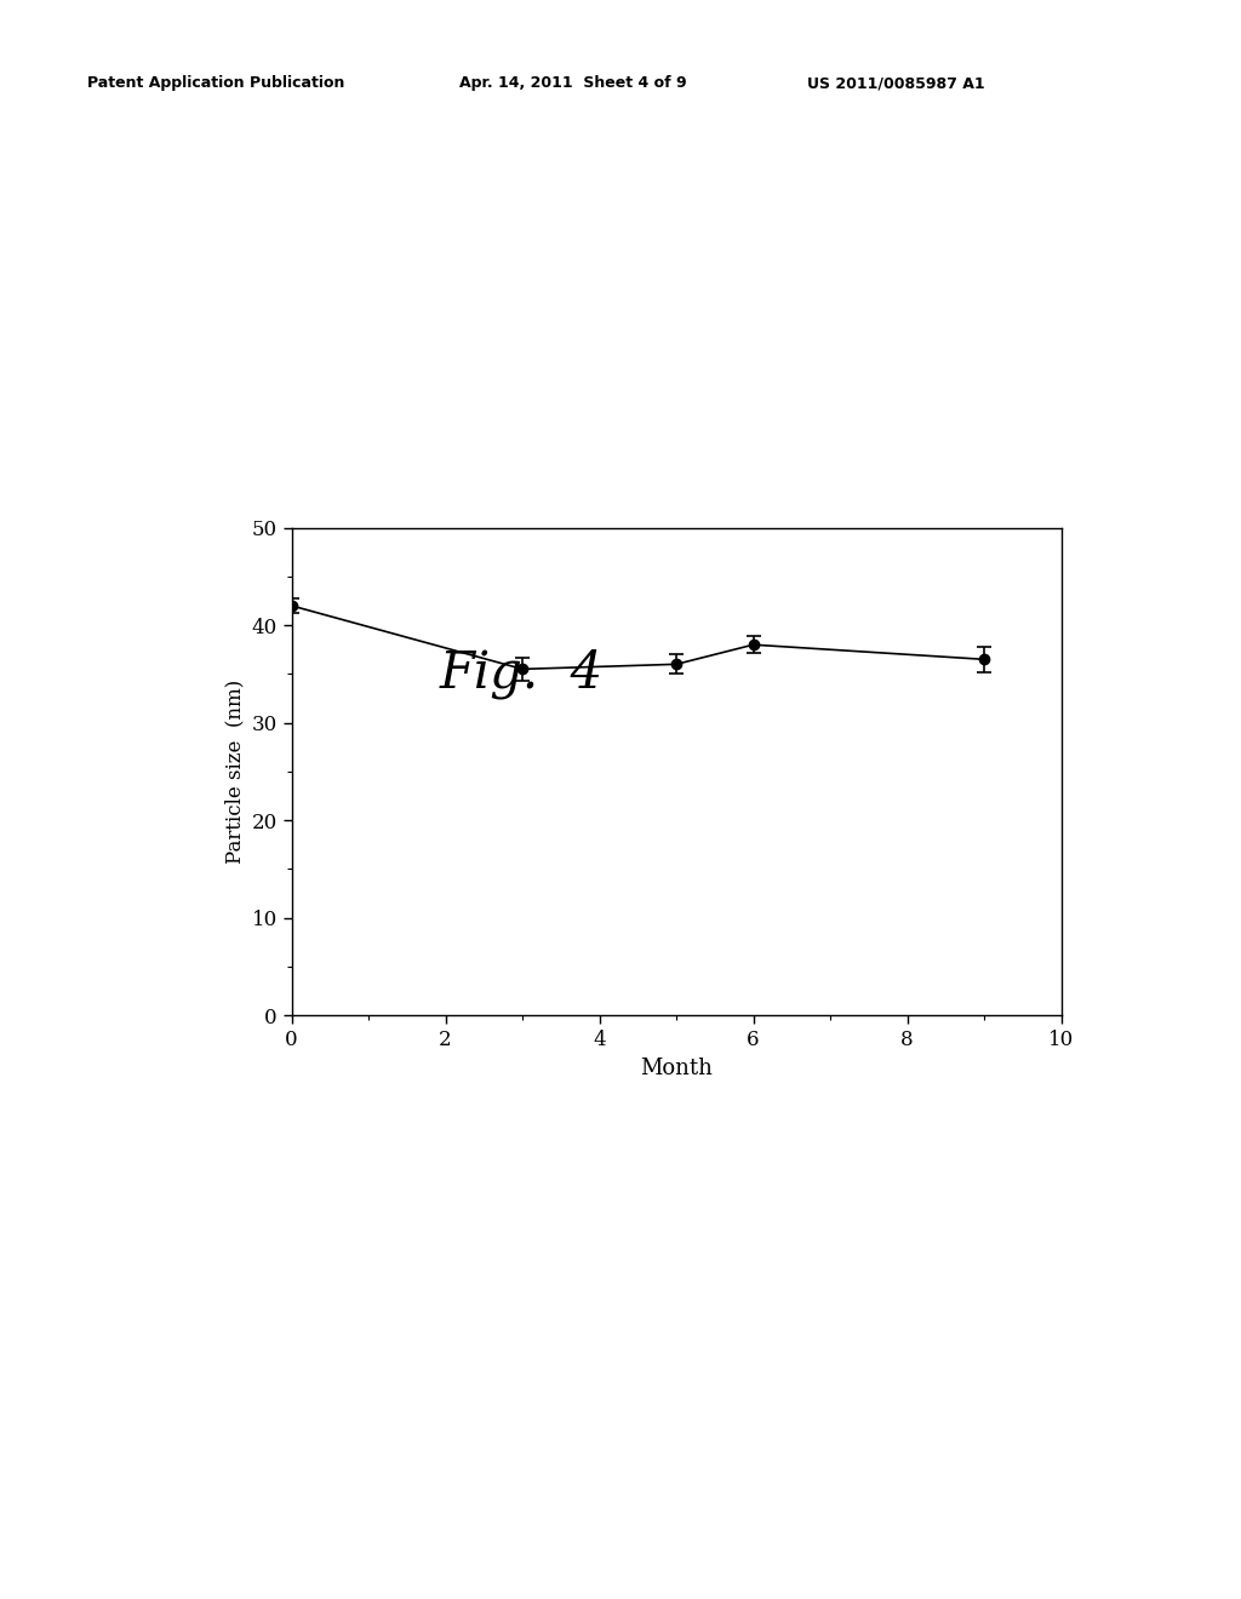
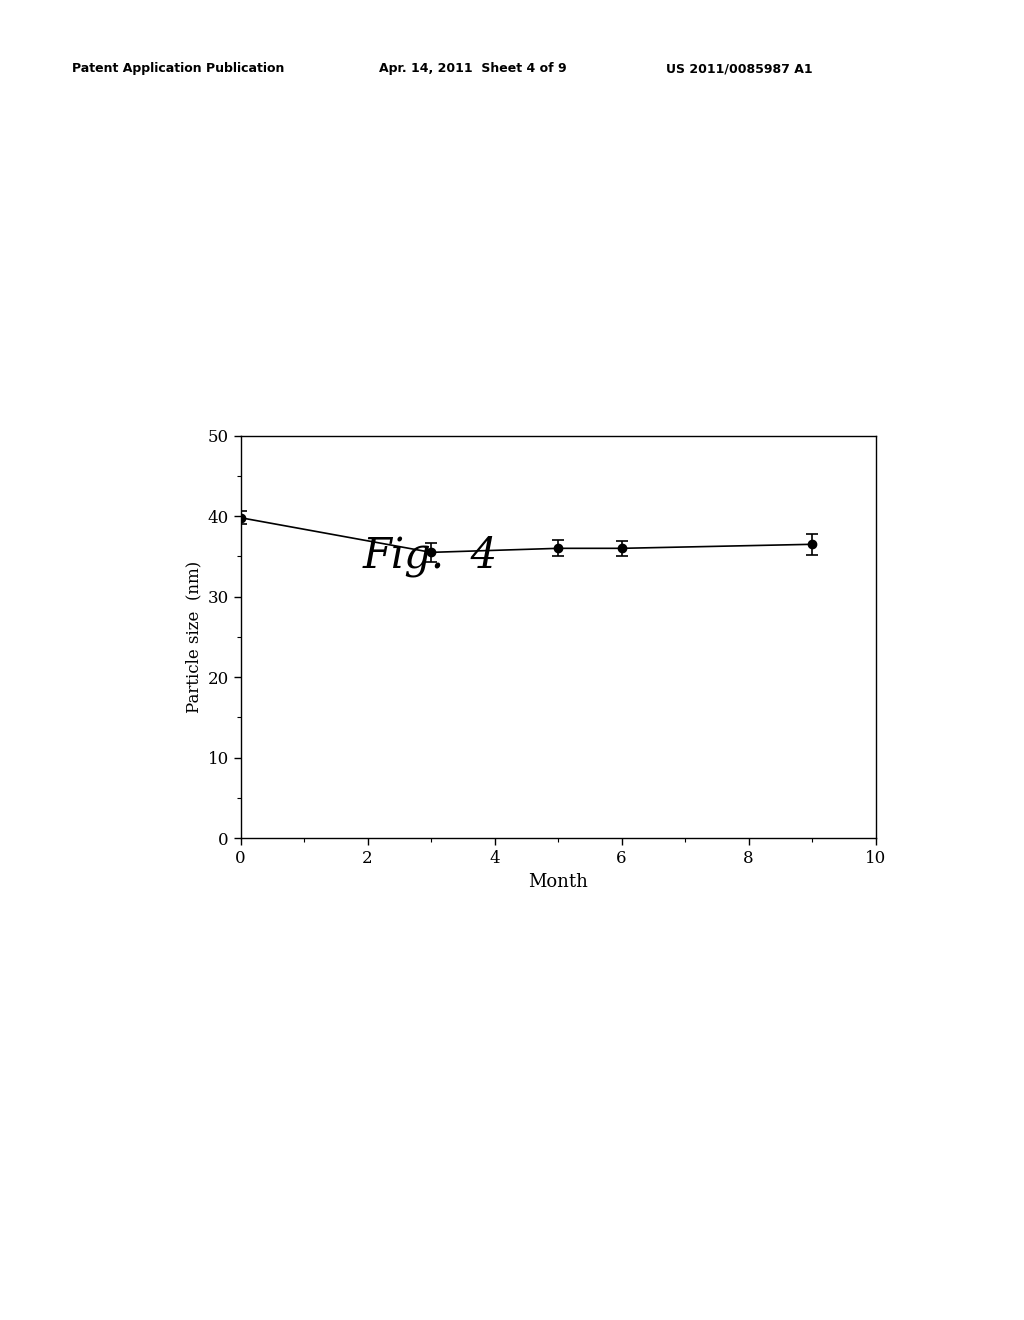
0: 42.0 -> 39.8
6: 38.0 -> 36.0
